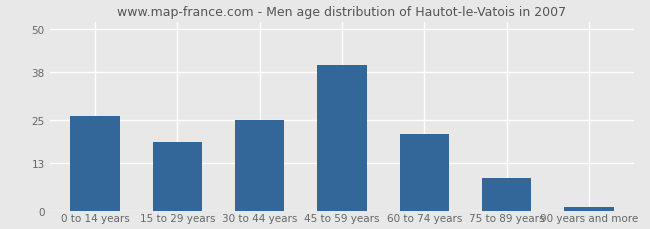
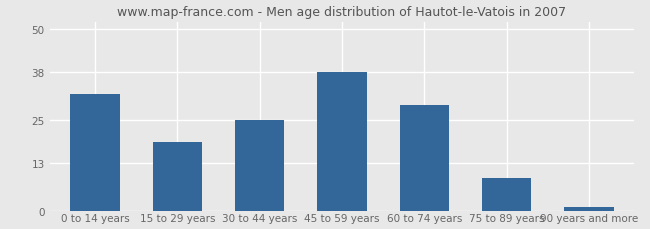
0 to 14 years: 26 -> 32
45 to 59 years: 40 -> 38
60 to 74 years: 21 -> 29
